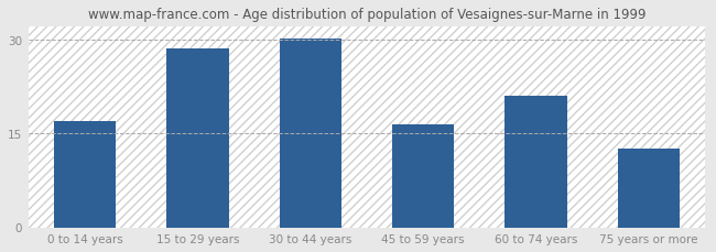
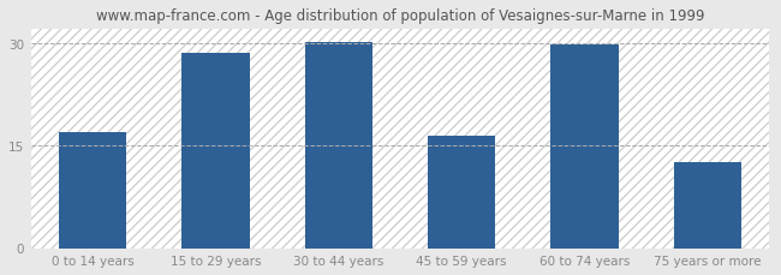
60 to 74 years: 21.0 -> 29.7
